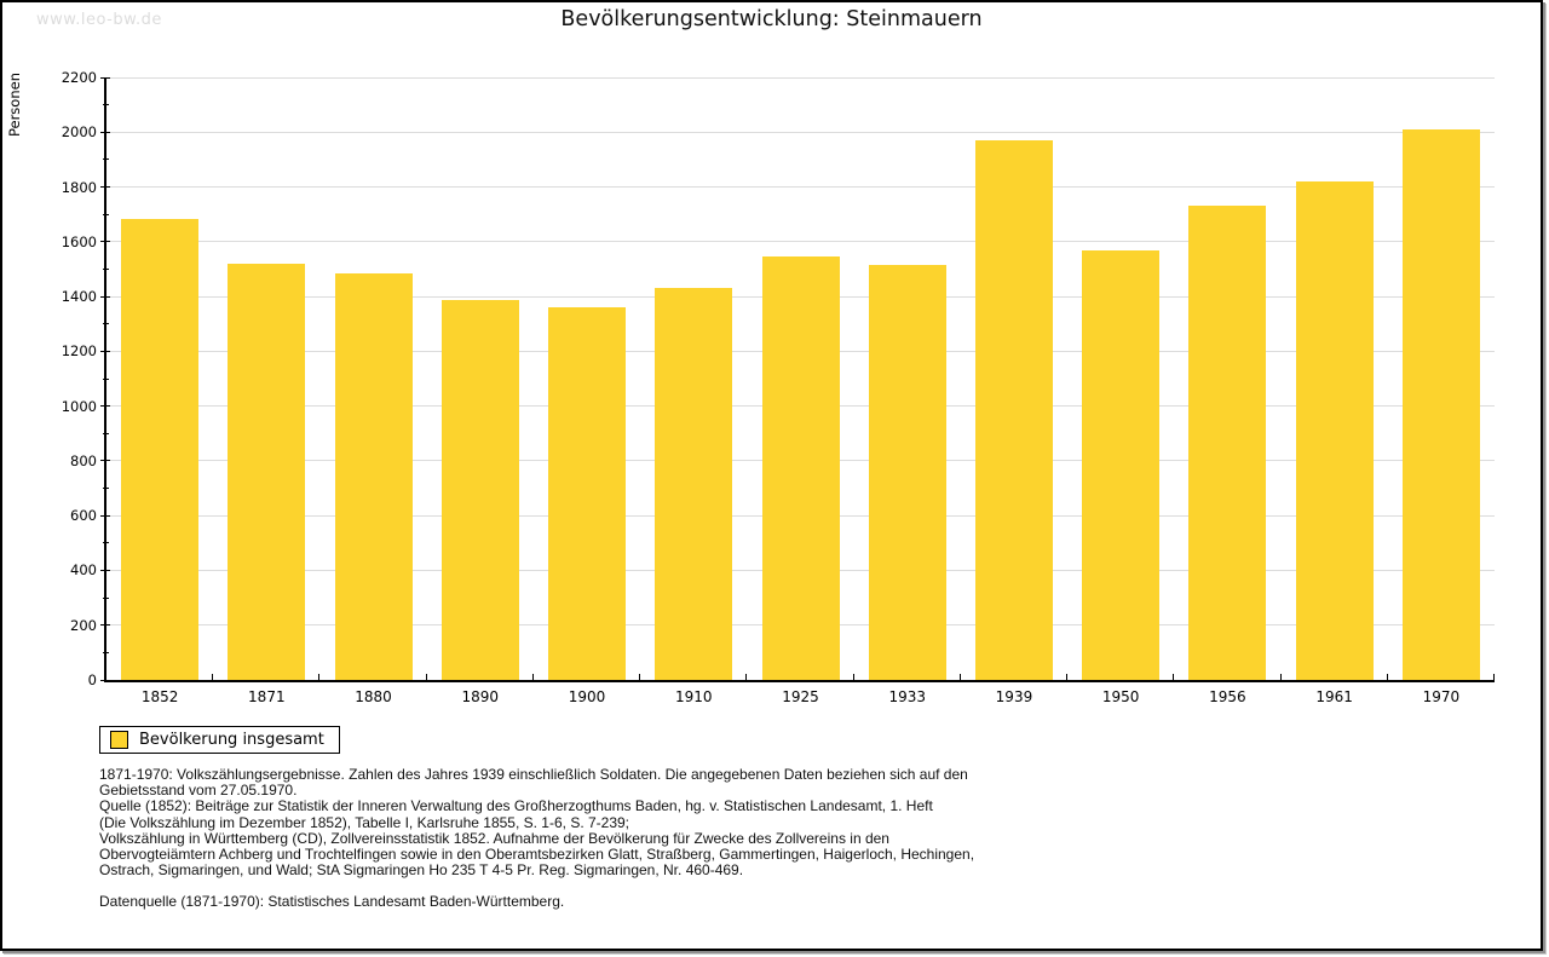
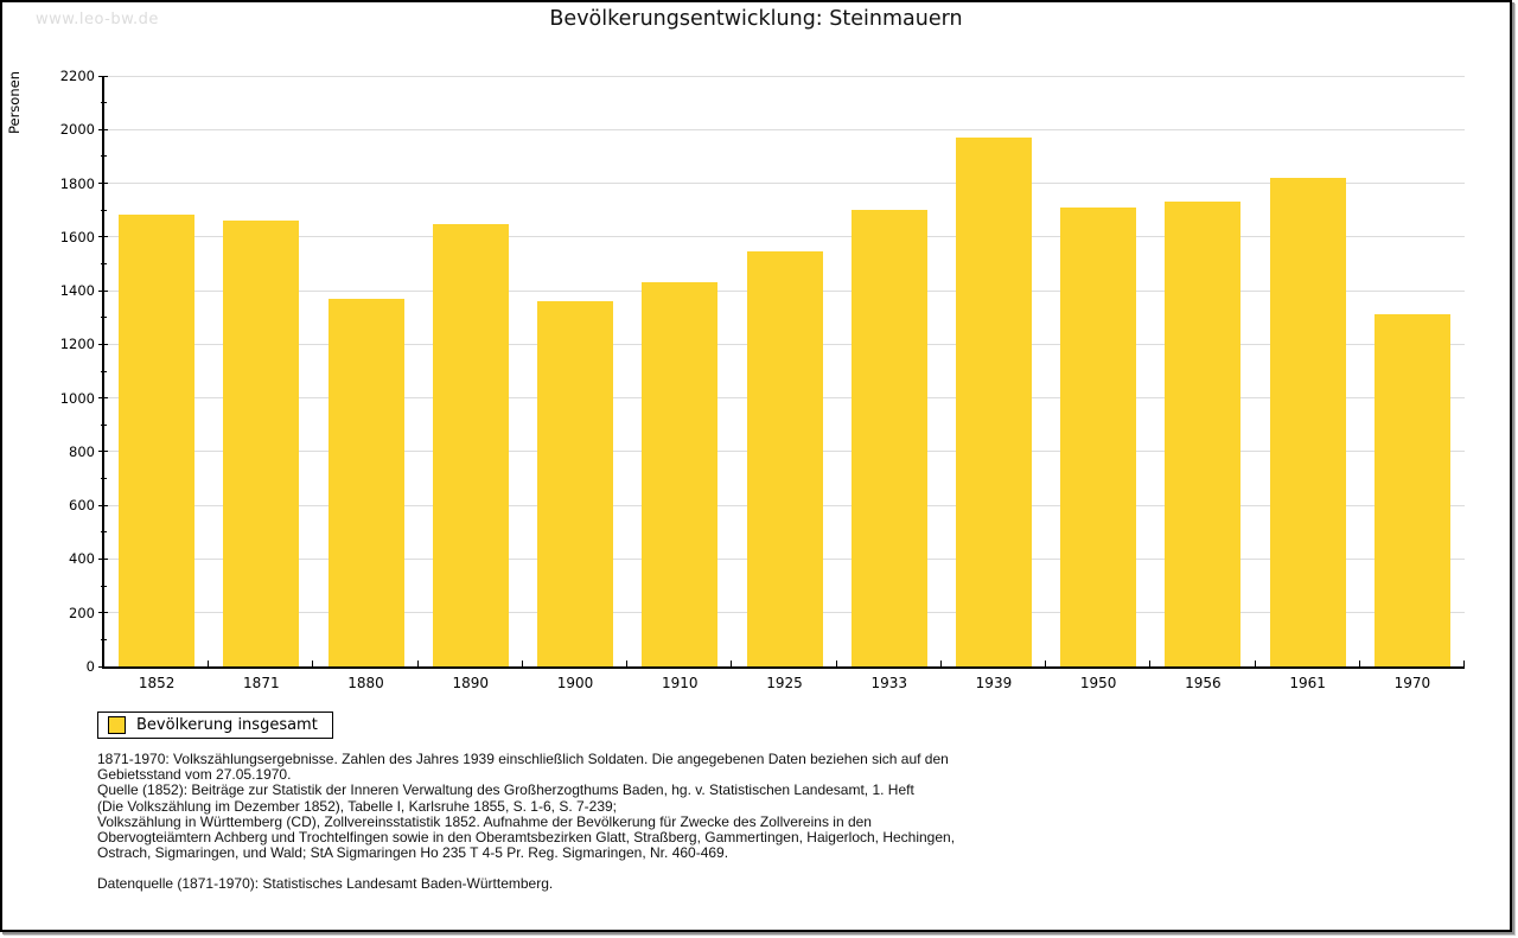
1871: 1520 -> 1660
1880: 1490 -> 1370
1890: 1390 -> 1650
1933: 1520 -> 1700
1950: 1570 -> 1710
1970: 2010 -> 1310
